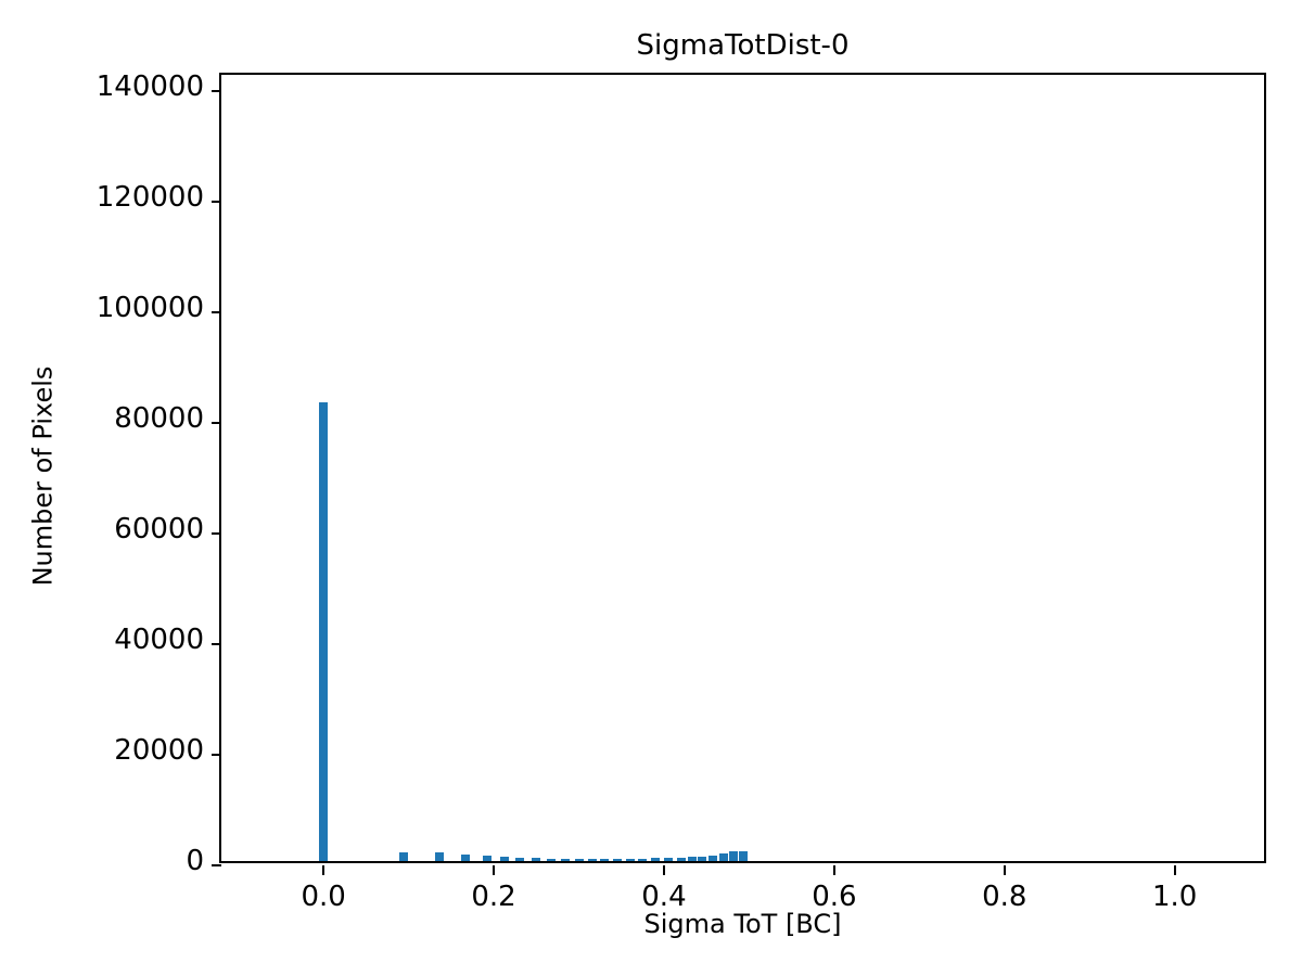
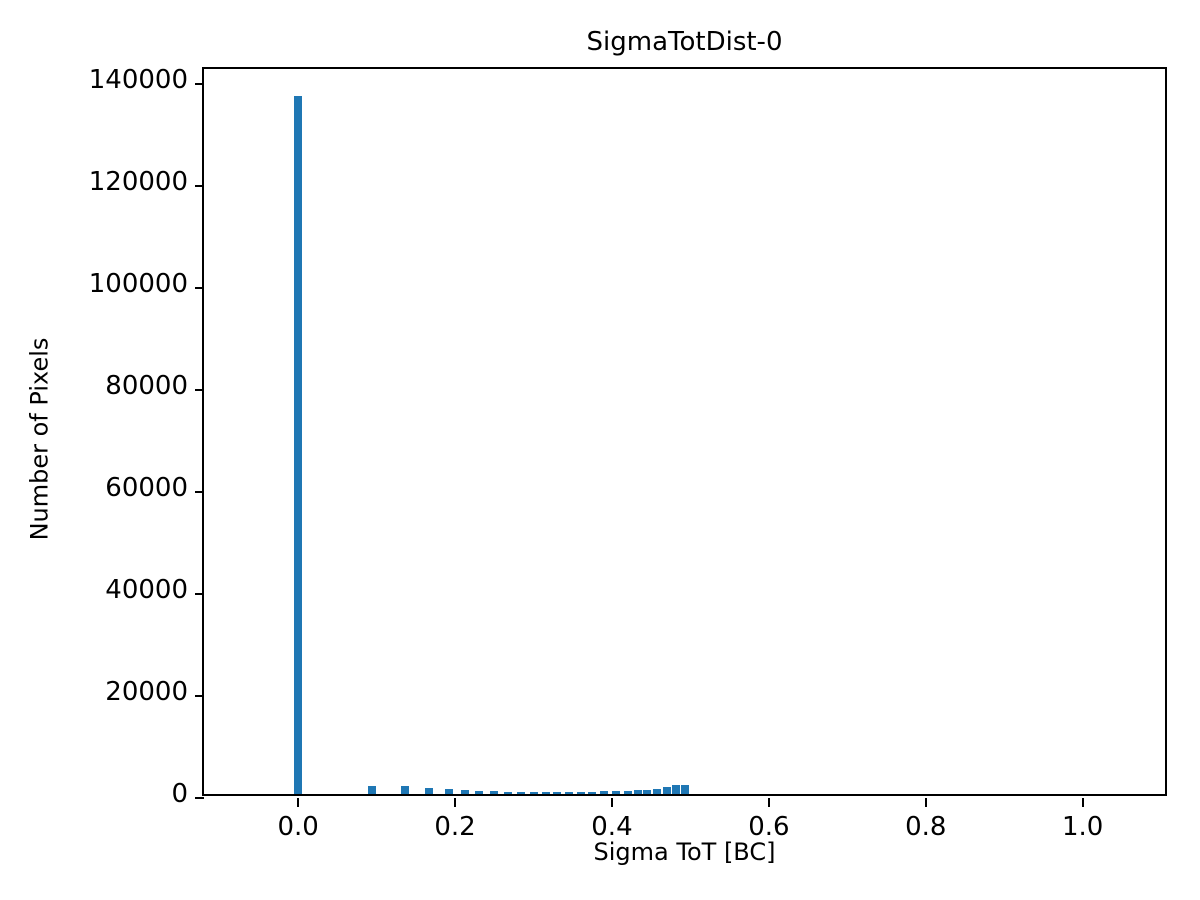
0.0: 83000 -> 137000
